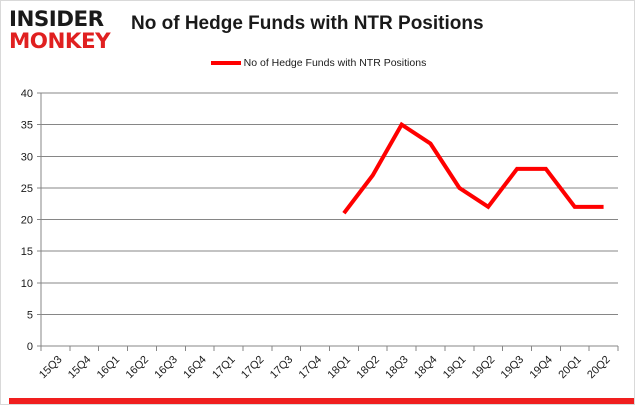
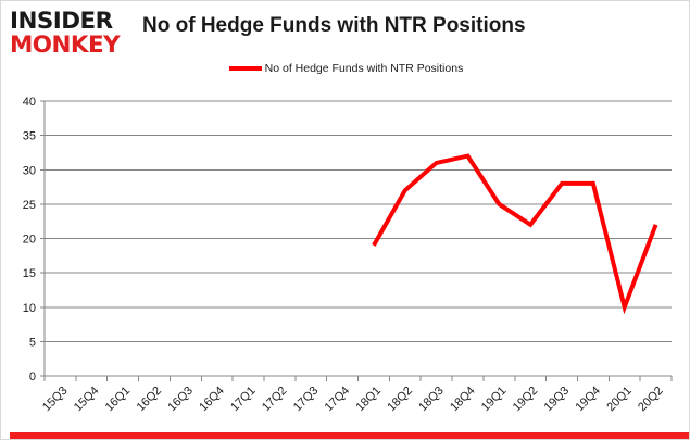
18Q1: 21 -> 19
18Q3: 35 -> 31
20Q1: 22 -> 10
